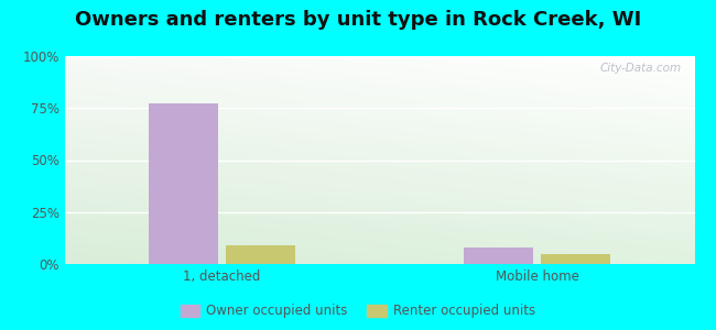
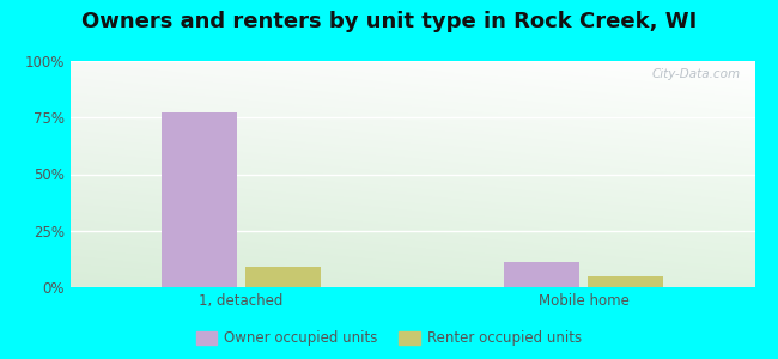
Owner occupied units/Mobile home: 8% -> 11%
